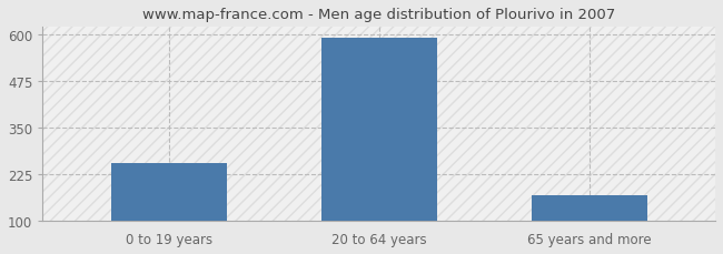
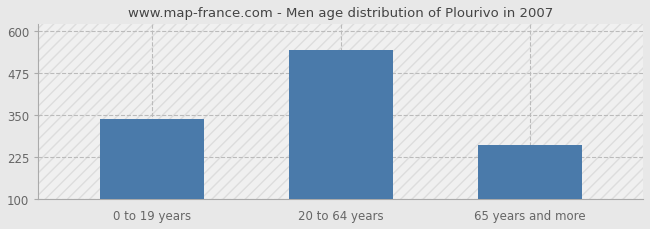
0 to 19 years: 255 -> 340
20 to 64 years: 590 -> 545
65 years and more: 170 -> 260
